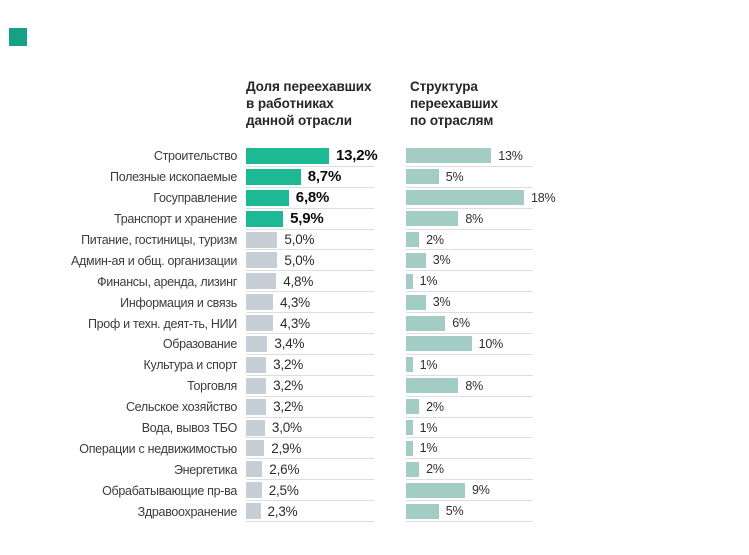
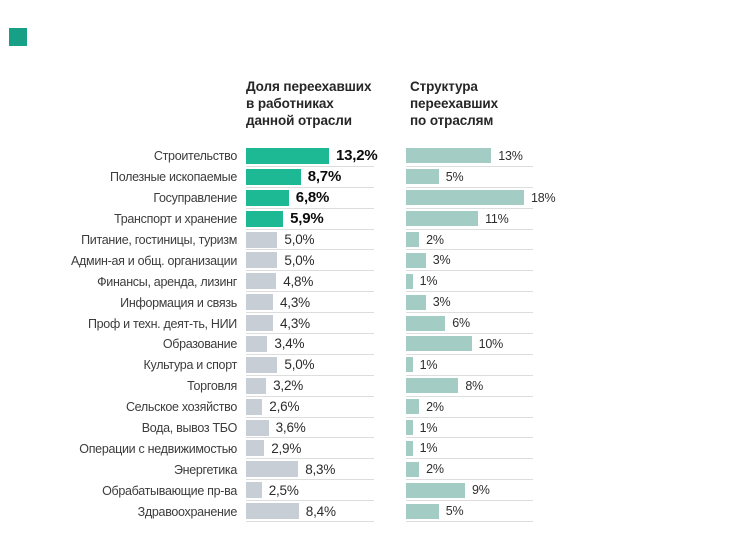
Структура переехавших по отраслям/Транспорт и хранение: 8% -> 11%
Доля переехавших в работниках данной отрасли/Культура и спорт: 3,2% -> 5,0%
Доля переехавших в работниках данной отрасли/Сельское хозяйство: 3,2% -> 2,6%
Доля переехавших в работниках данной отрасли/Вода, вывоз ТБО: 3,0% -> 3,6%
Доля переехавших в работниках данной отрасли/Энергетика: 2,6% -> 8,3%
Доля переехавших в работниках данной отрасли/Здравоохранение: 2,3% -> 8,4%
